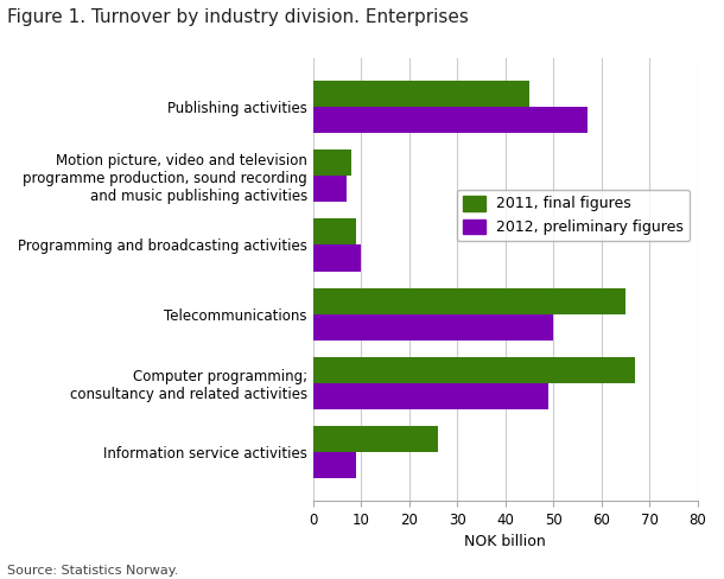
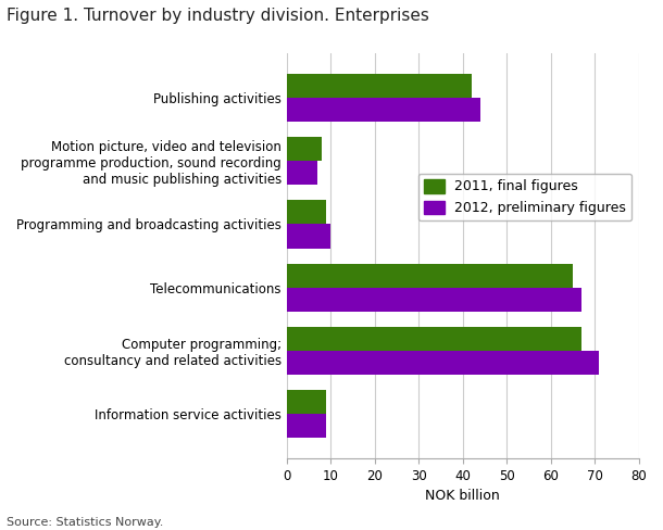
2011, final figures/Publishing activities: 45 -> 42
2012, preliminary figures/Publishing activities: 57 -> 44
2012, preliminary figures/Telecommunications: 50 -> 67
2012, preliminary figures/Computer programming; consultancy and related activities: 49 -> 71
2011, final figures/Information service activities: 26 -> 9
